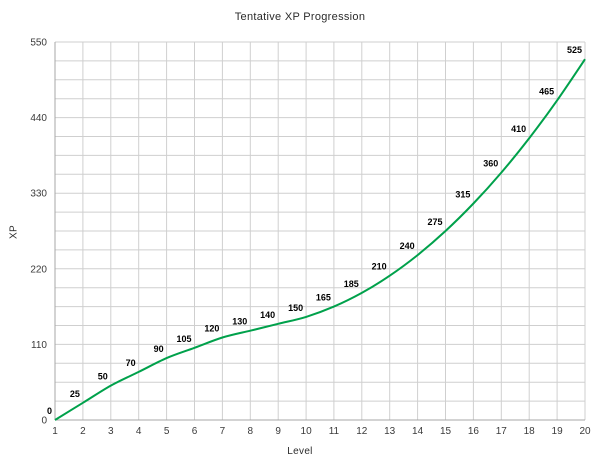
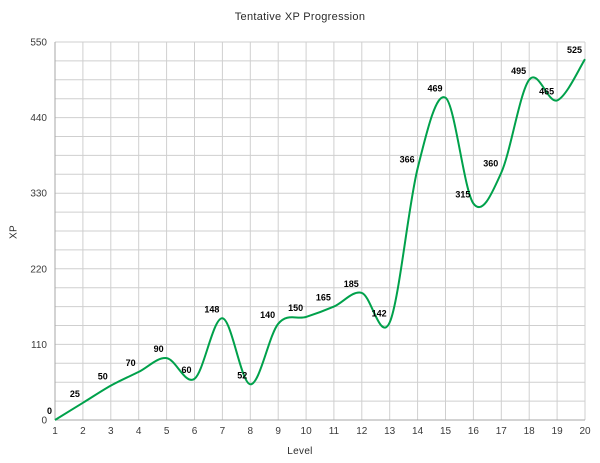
6: 105 -> 60
7: 120 -> 148
8: 130 -> 52
13: 210 -> 142
14: 240 -> 366
15: 275 -> 469
18: 410 -> 495
